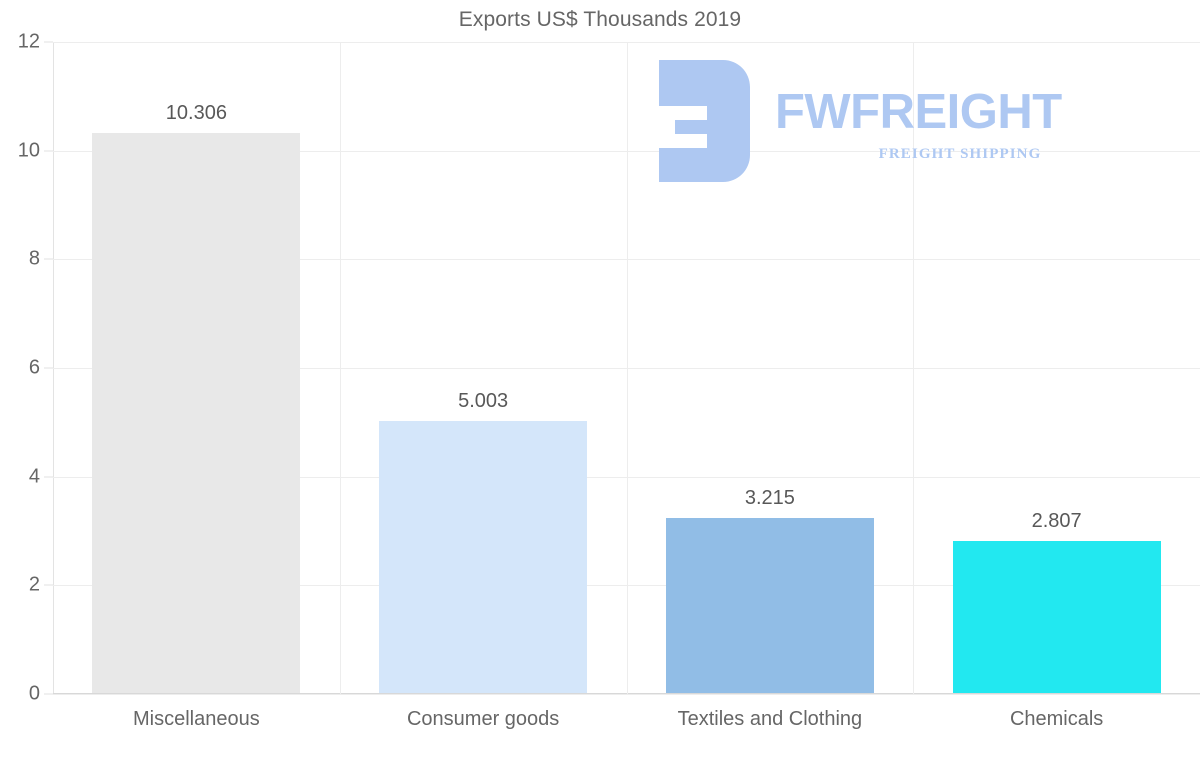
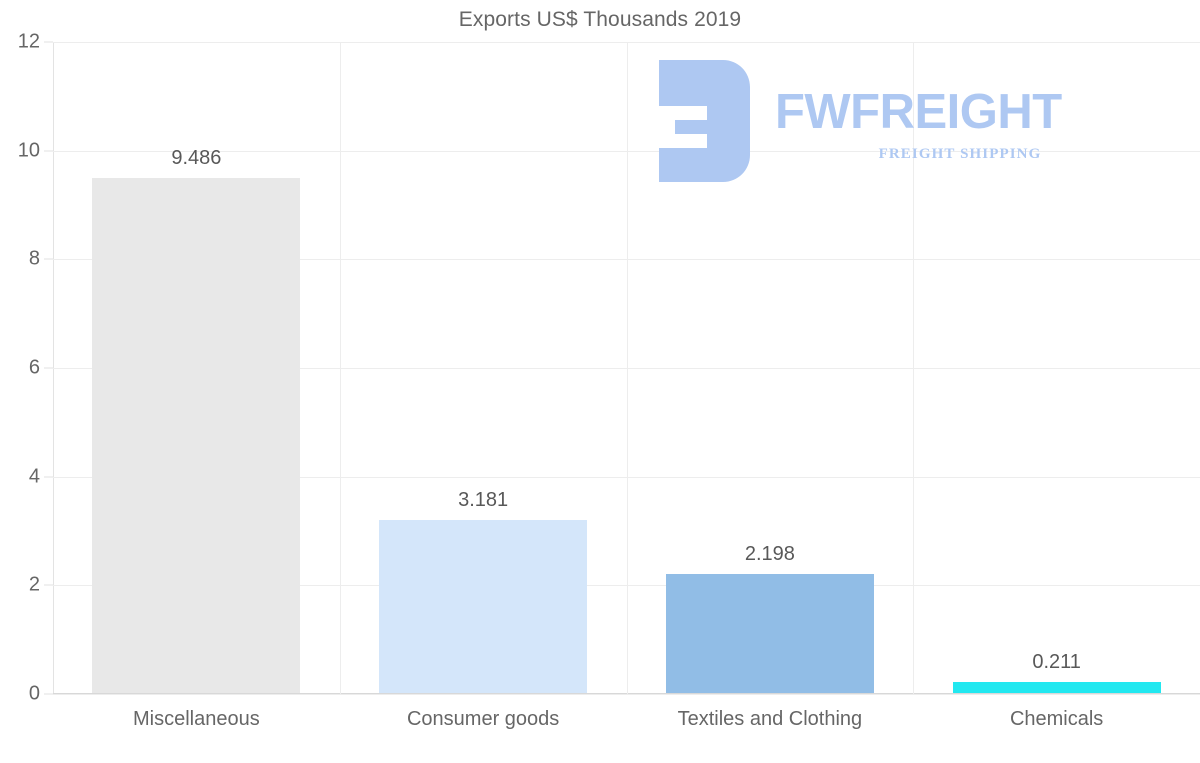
Miscellaneous: 10.306 -> 9.486
Consumer goods: 5.003 -> 3.181
Textiles and Clothing: 3.215 -> 2.198
Chemicals: 2.807 -> 0.211
